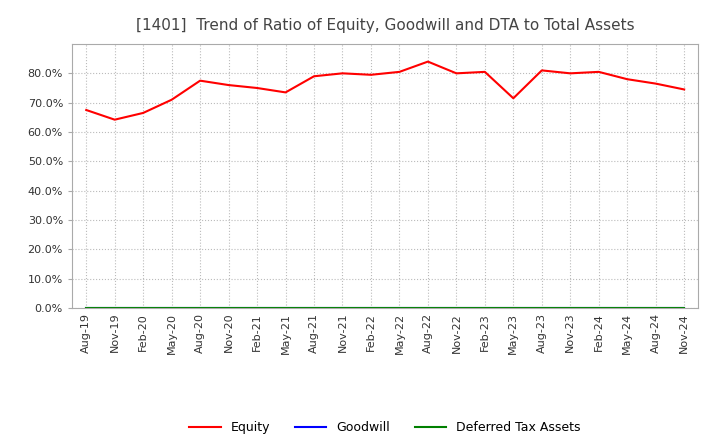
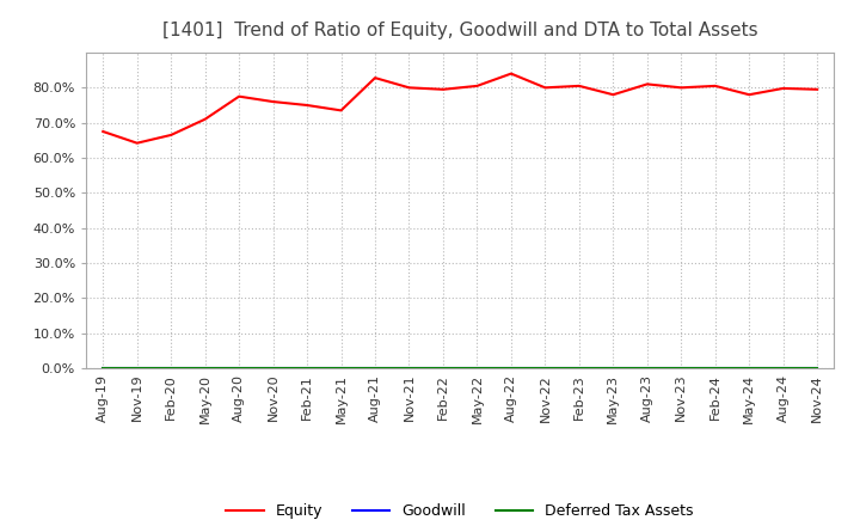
Equity/Aug-21: 79.0% -> 82.8%
Equity/May-23: 71.5% -> 78.0%
Equity/Aug-24: 76.5% -> 79.8%
Equity/Nov-24: 74.5% -> 79.5%
